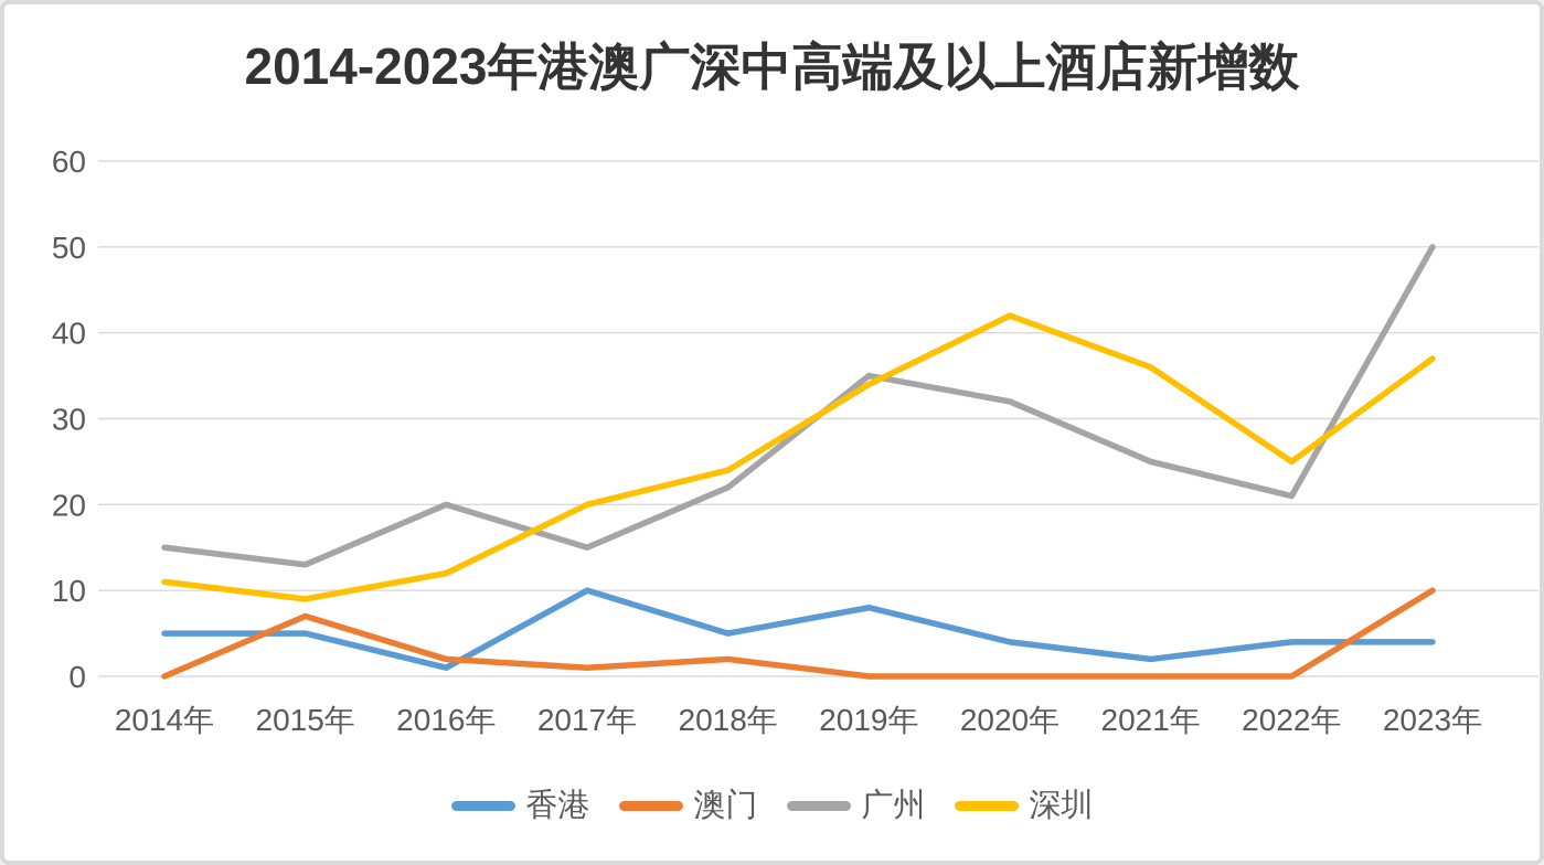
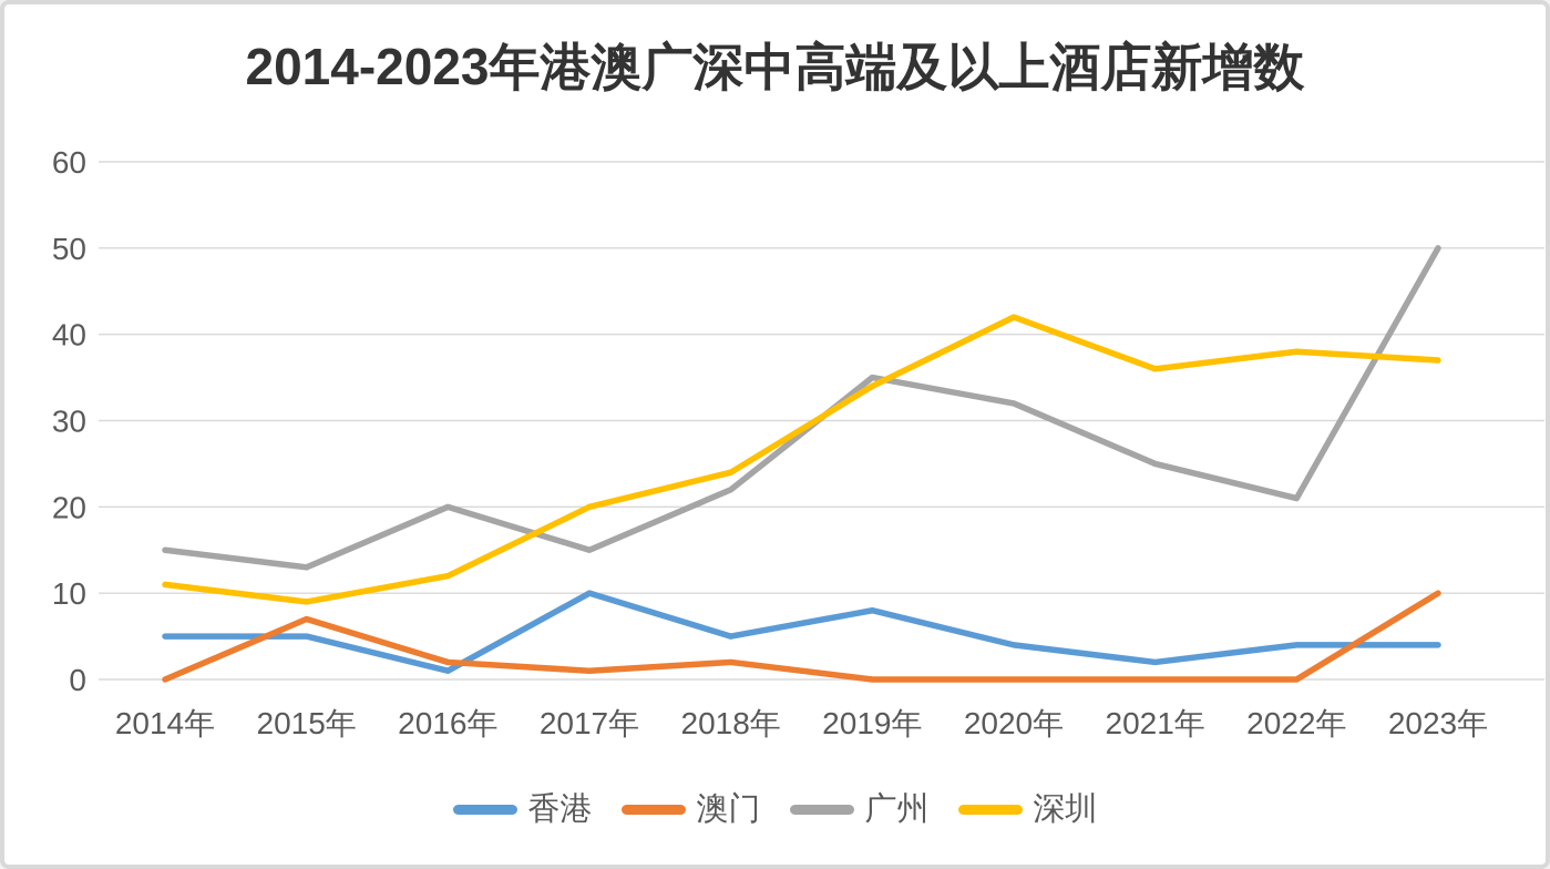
深圳/2022年: 25 -> 38
